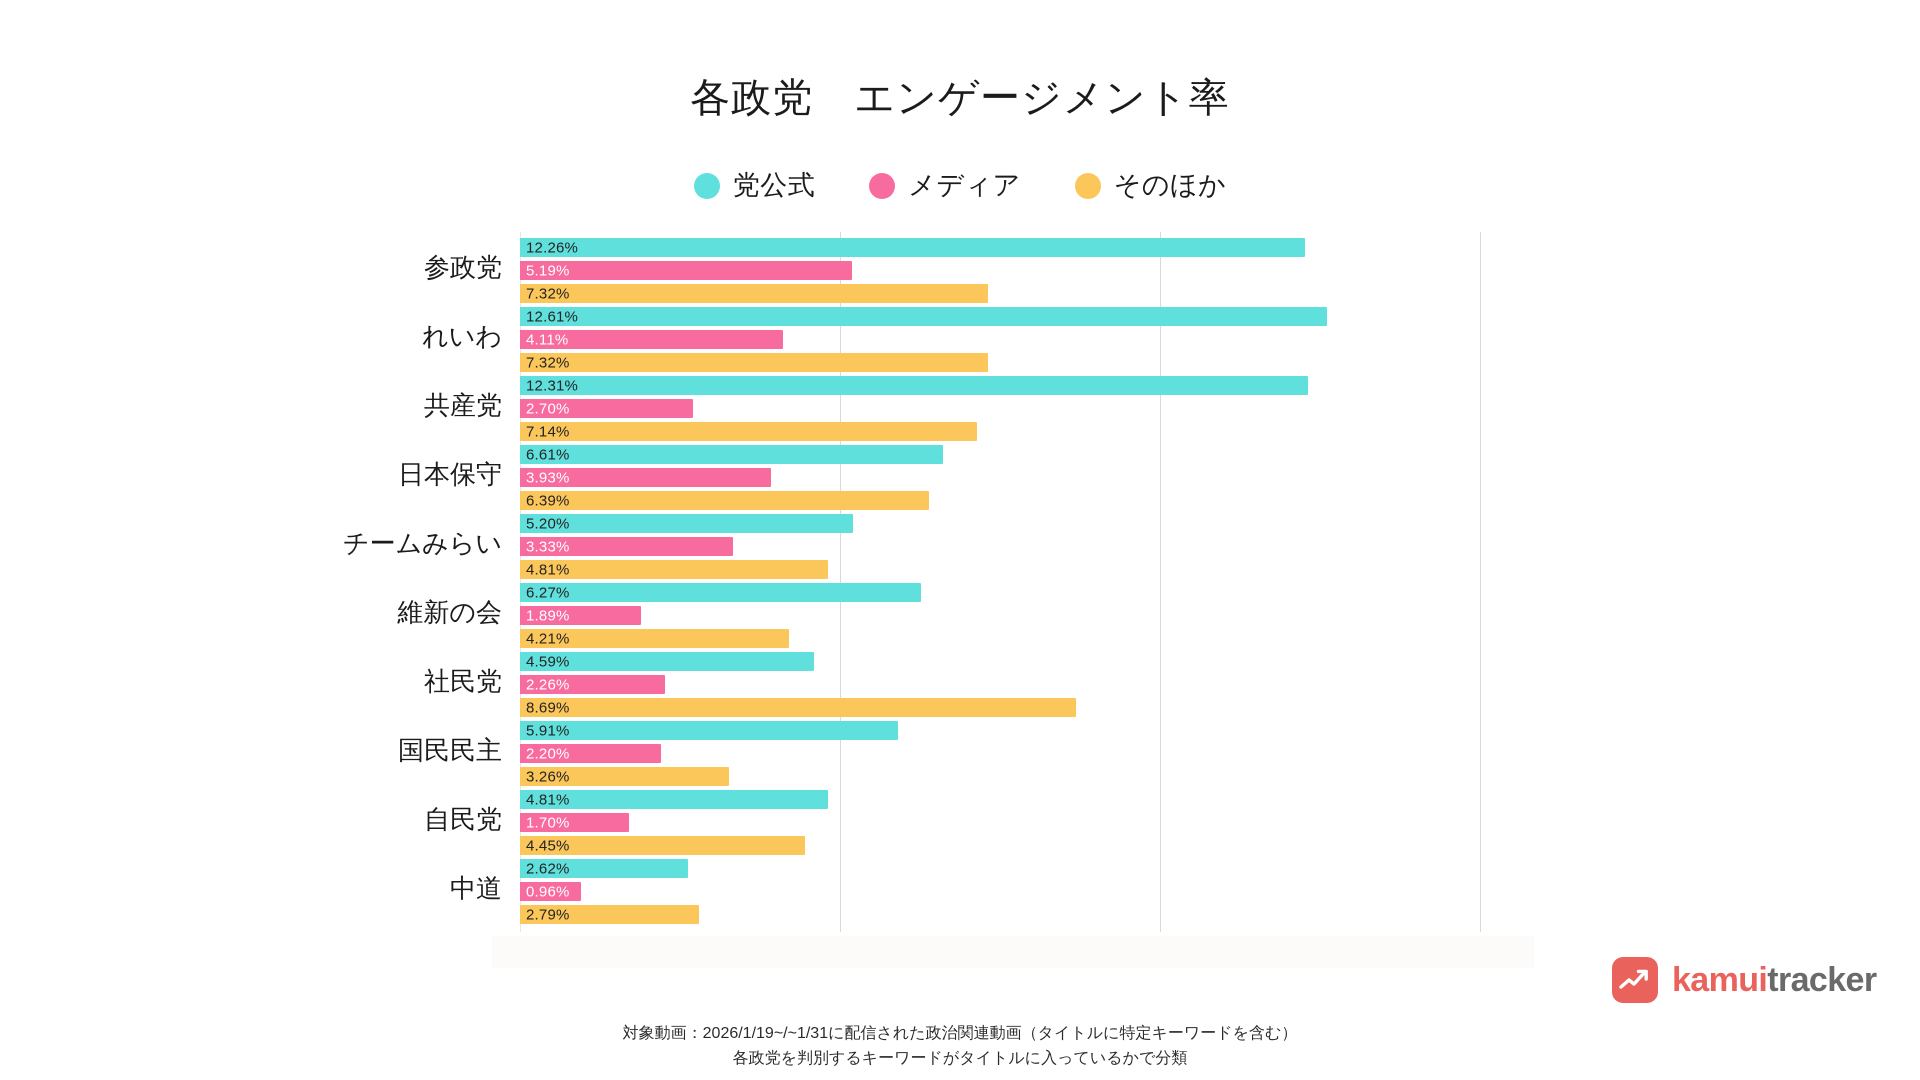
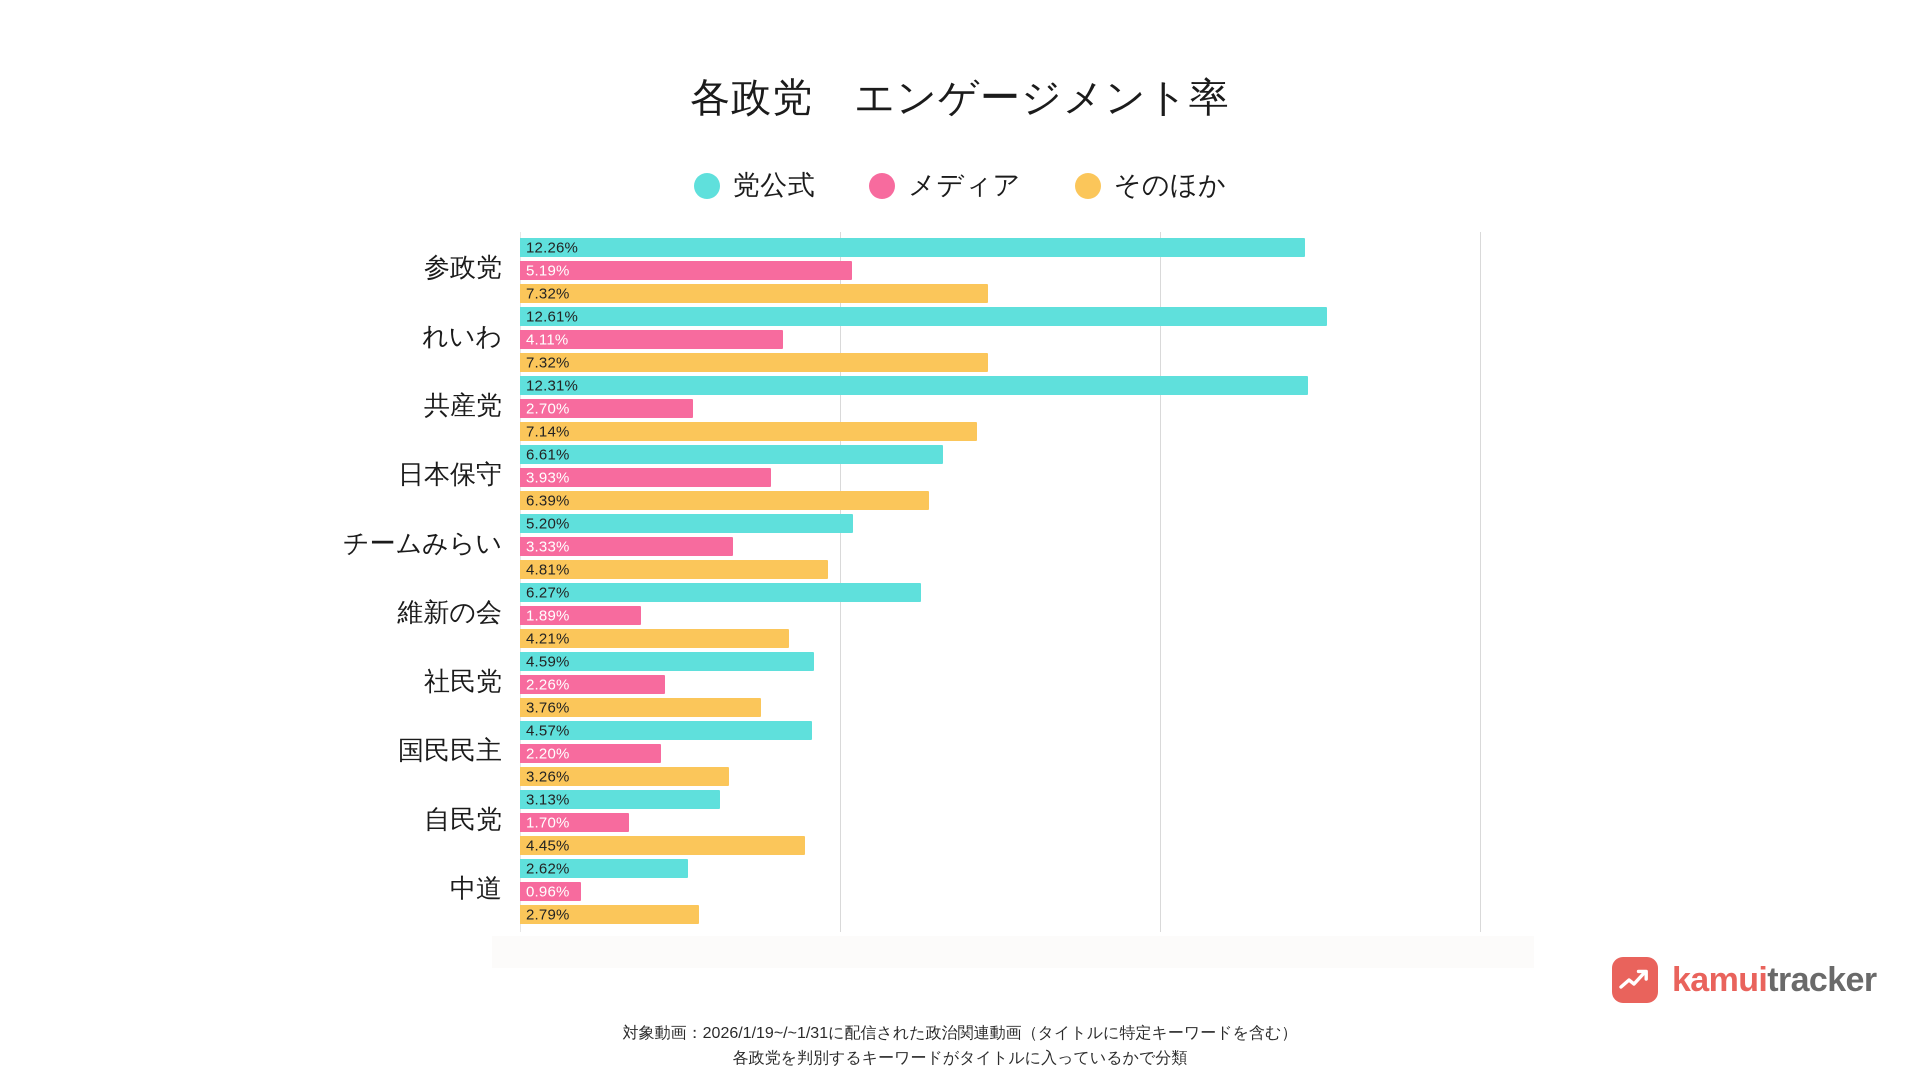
そのほか/社民党: 8.69% -> 3.76%
党公式/国民民主: 5.91% -> 4.57%
党公式/自民党: 4.81% -> 3.13%
